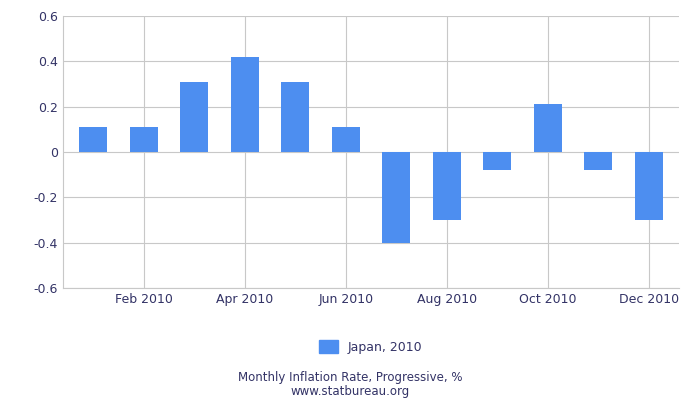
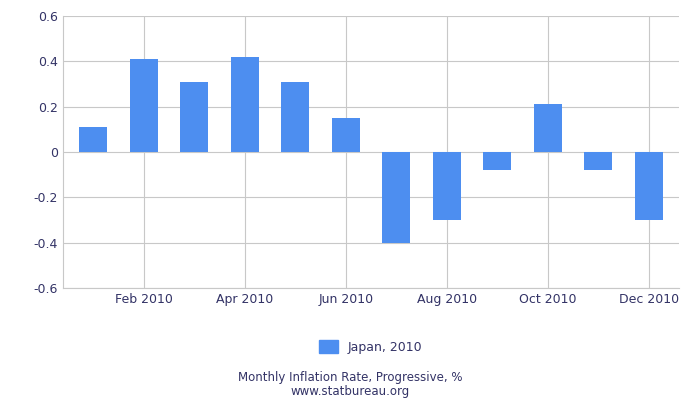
Feb 2010: 0.11 -> 0.41
Jun 2010: 0.11 -> 0.15
